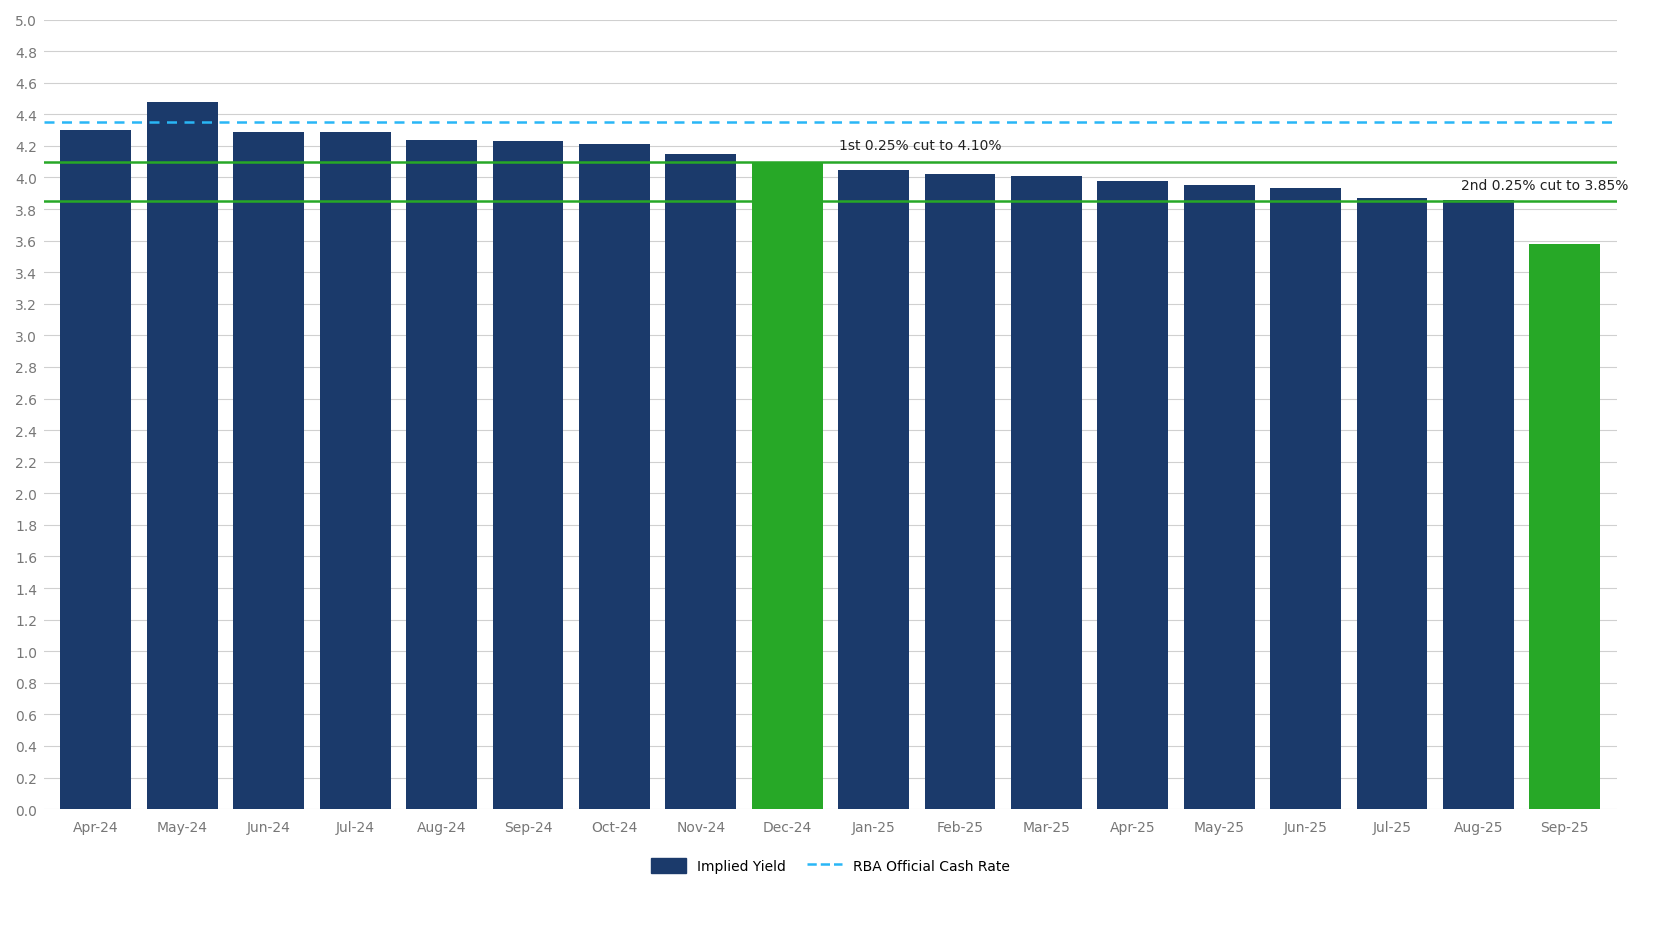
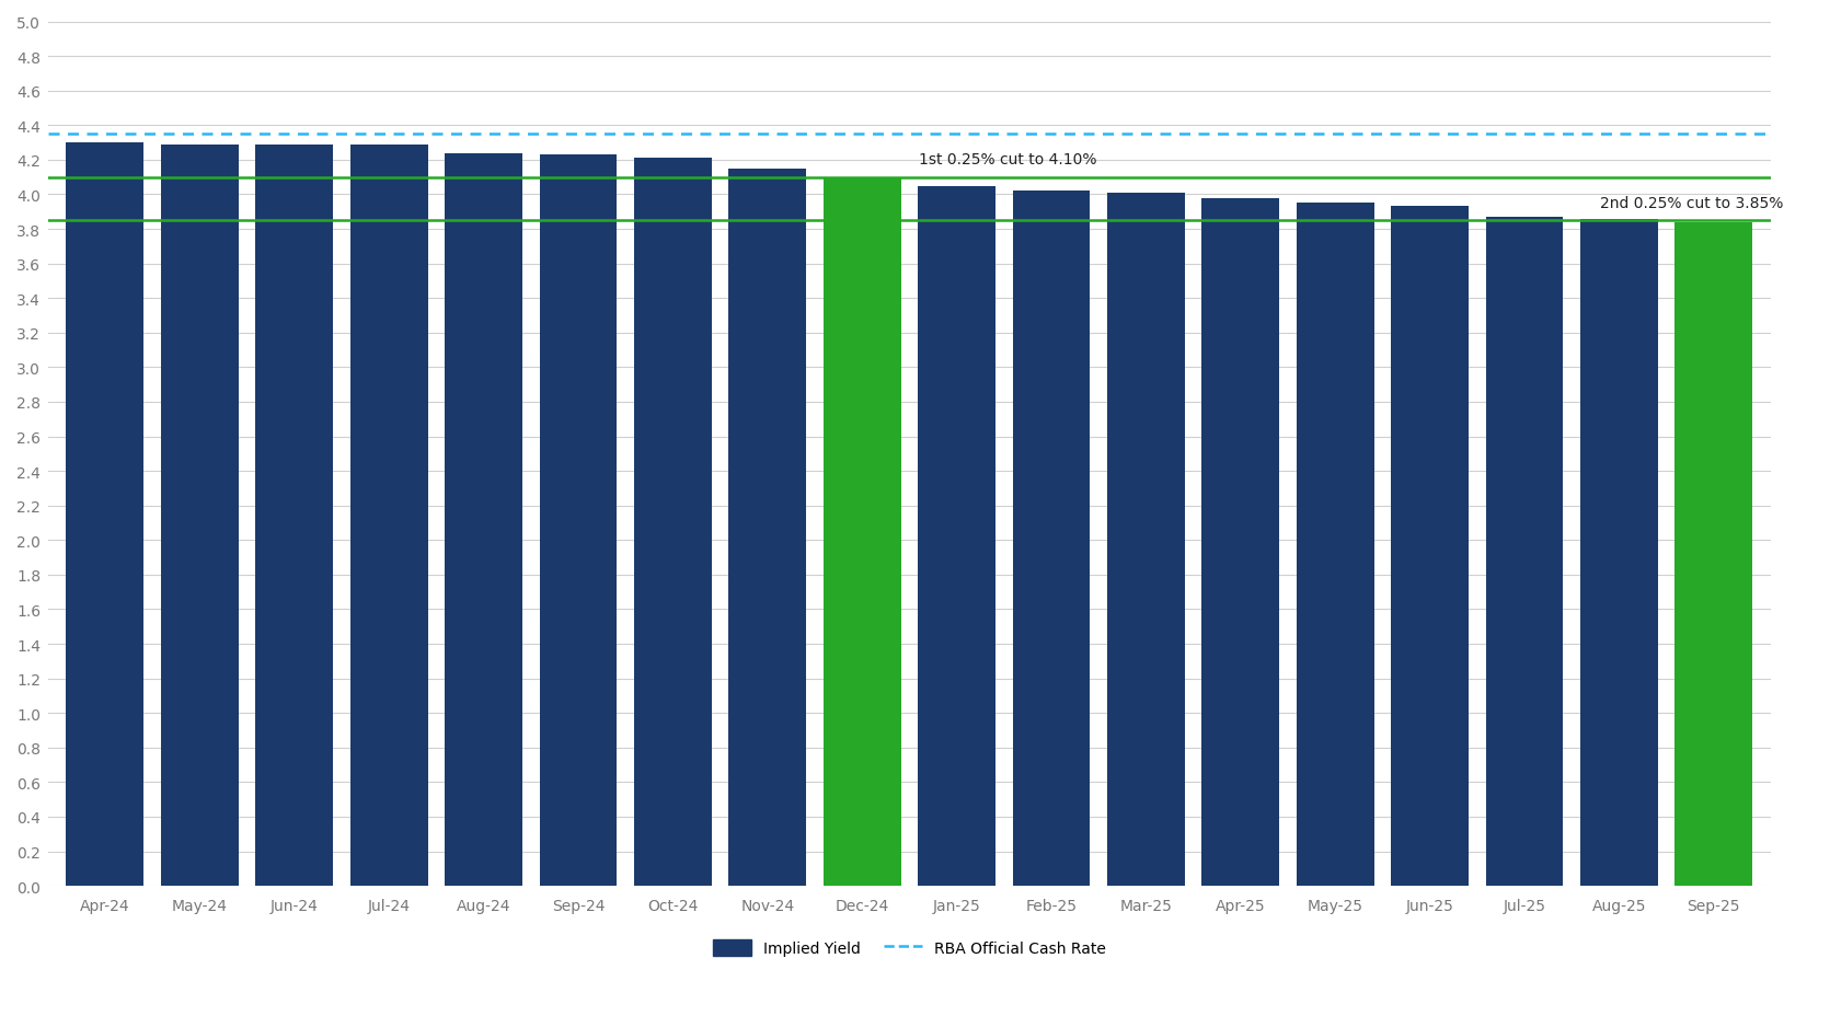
May-24: 4.48 -> 4.29
Sep-25: 3.58 -> 3.84
